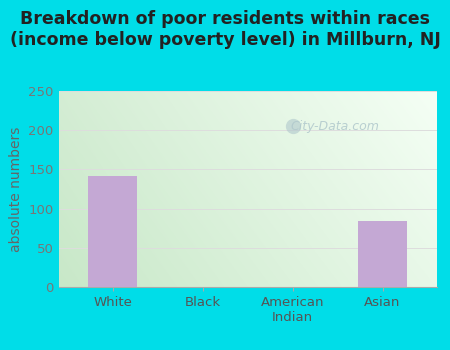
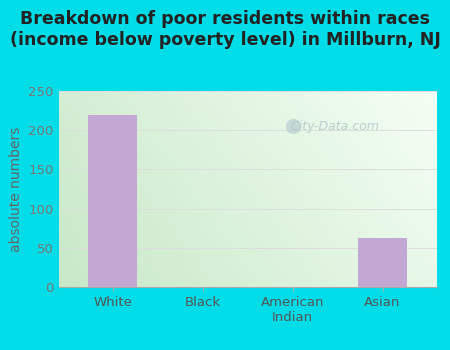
White: 142 -> 219
Asian: 84 -> 63
